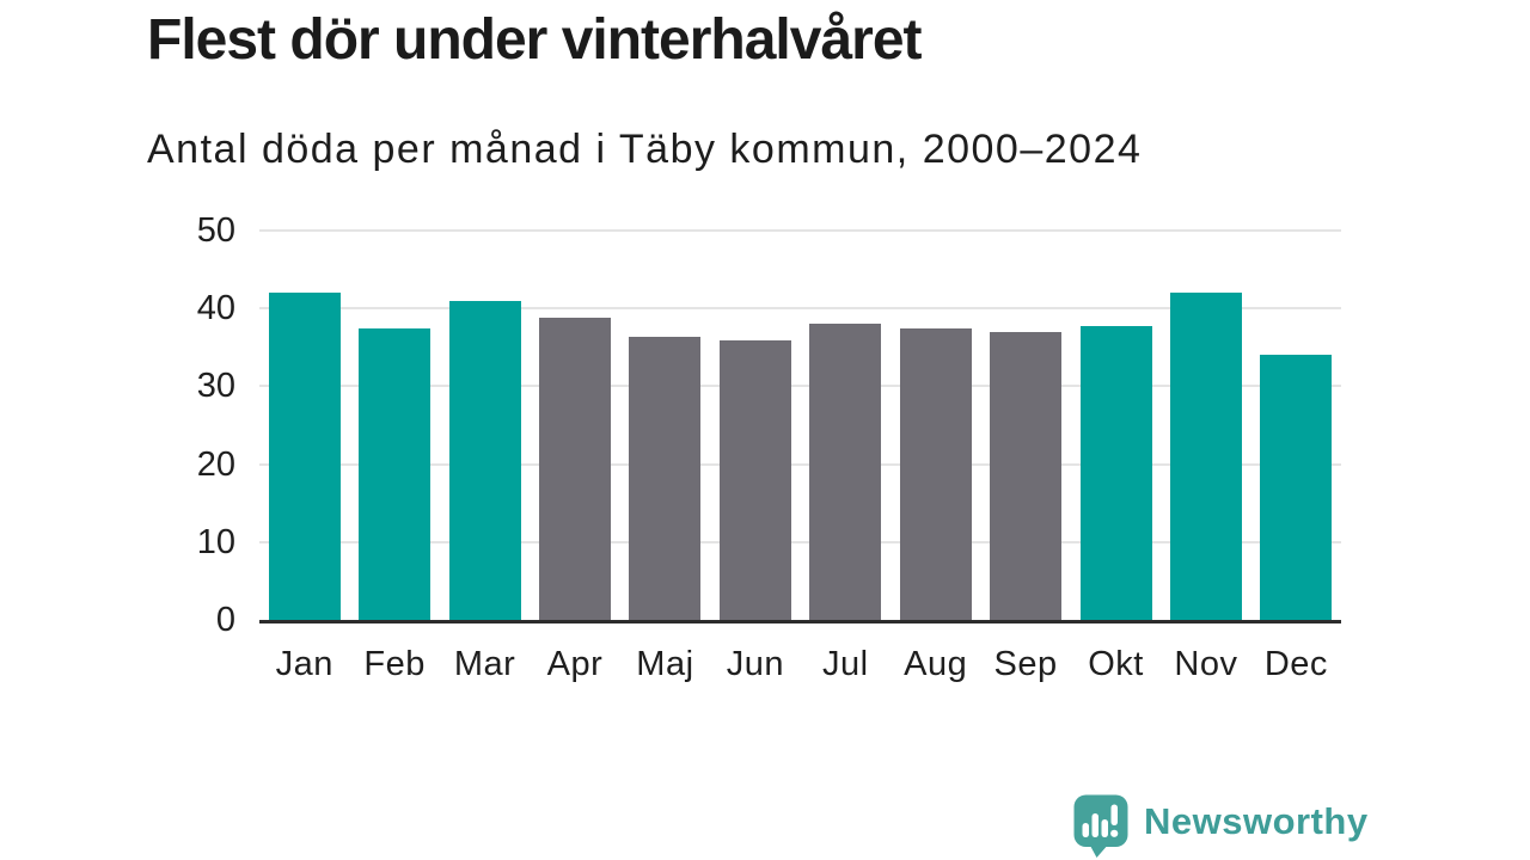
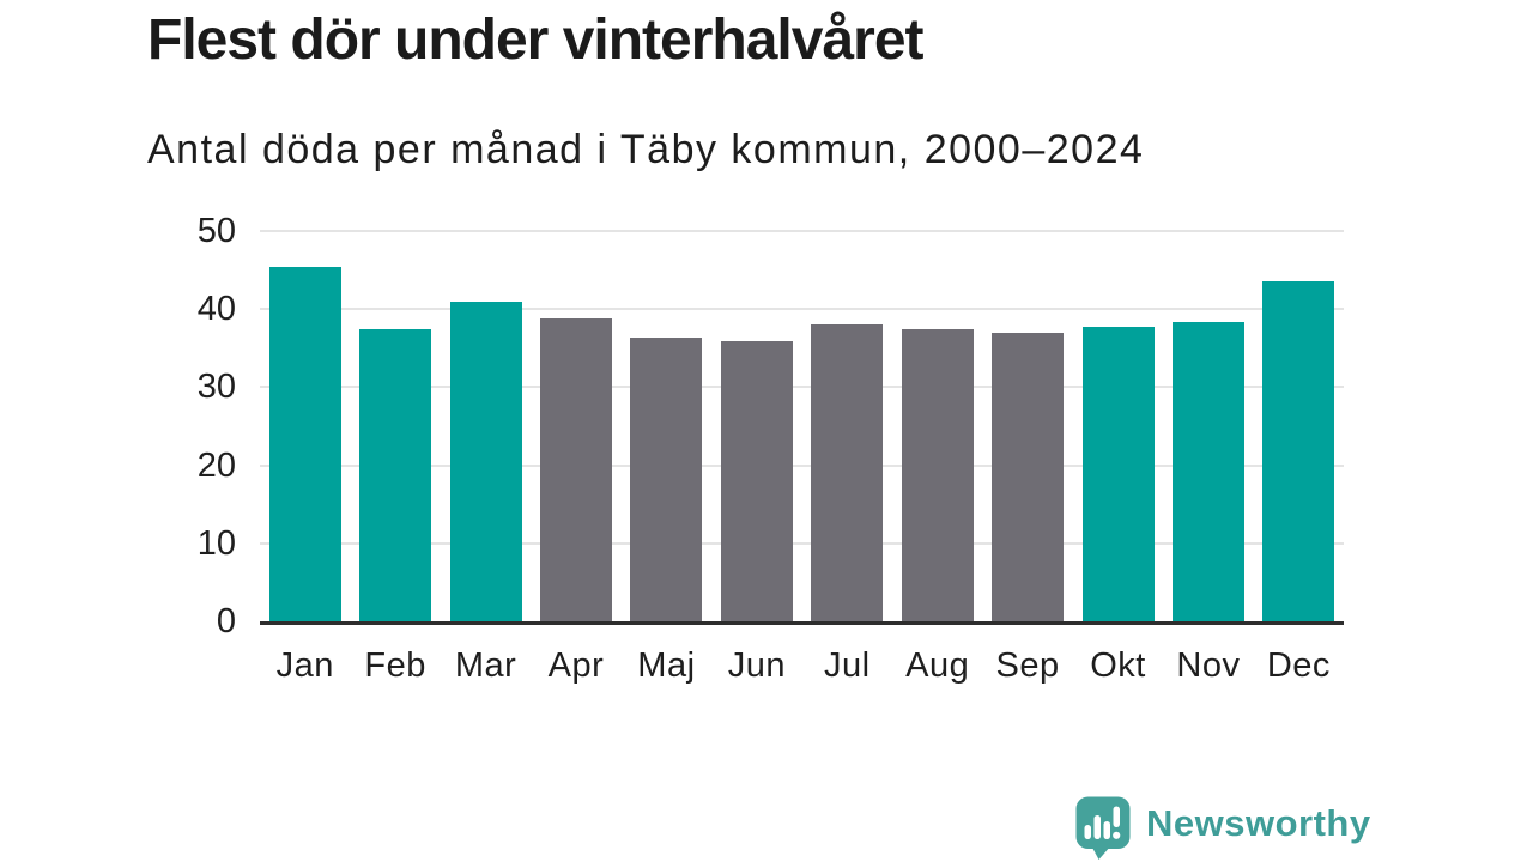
Jan: 42 -> 45
Nov: 42 -> 38
Dec: 34 -> 44
